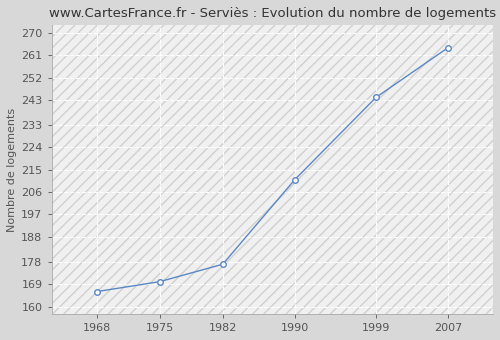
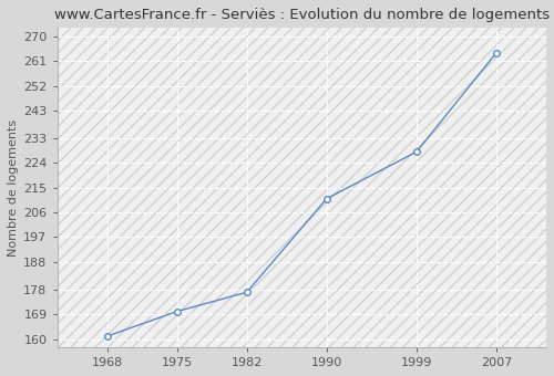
1968: 166 -> 161
1999: 244 -> 228
